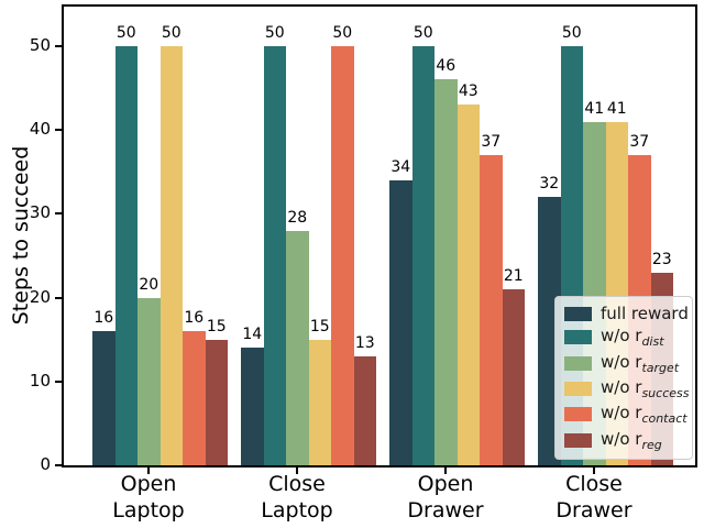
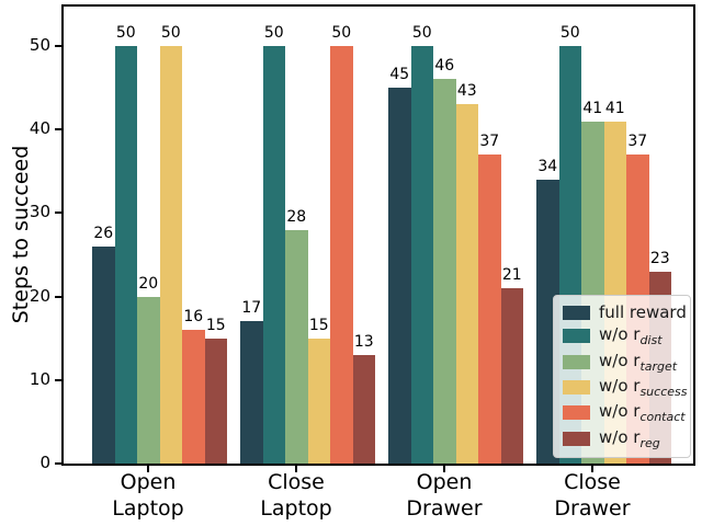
full reward/Open Laptop: 16 -> 26
full reward/Close Laptop: 14 -> 17
full reward/Open Drawer: 34 -> 45
full reward/Close Drawer: 32 -> 34
